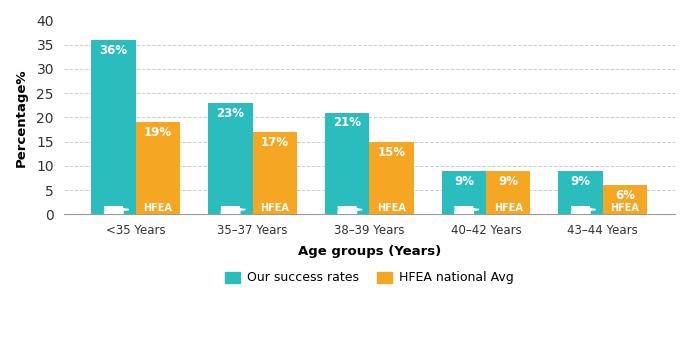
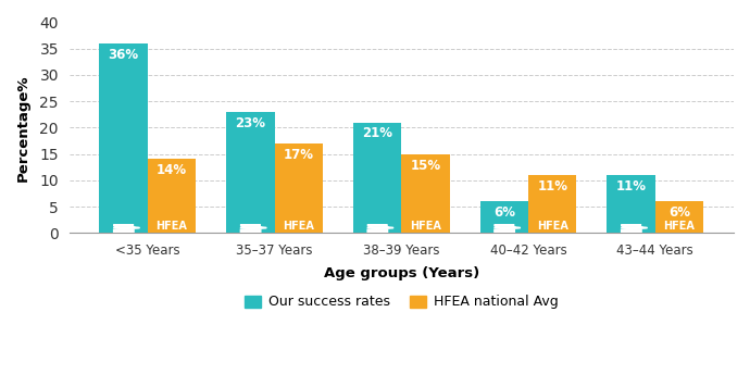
HFEA national Avg/<35 Years: 19% -> 14%
Our success rates/40–42 Years: 9% -> 6%
HFEA national Avg/40–42 Years: 9% -> 11%
Our success rates/43–44 Years: 9% -> 11%
